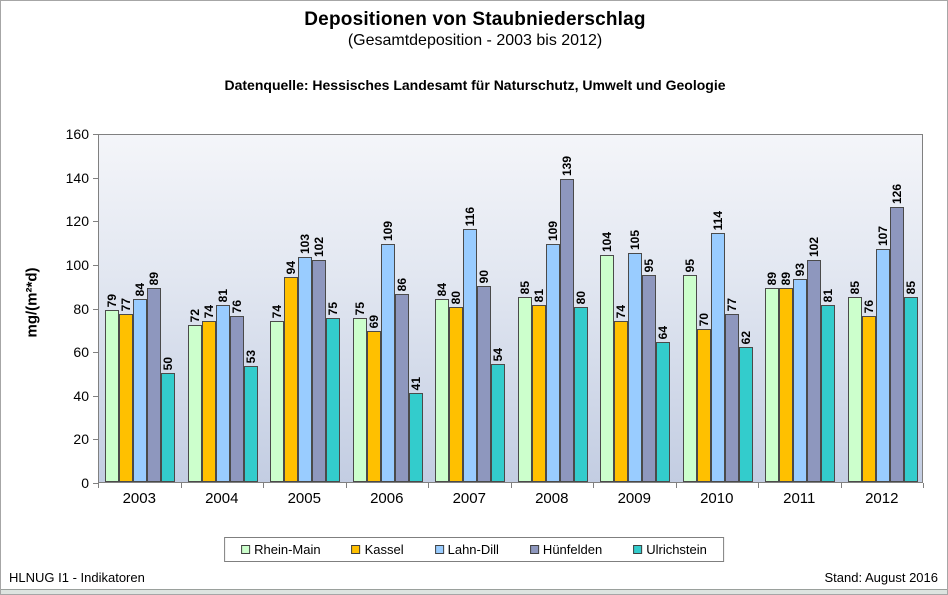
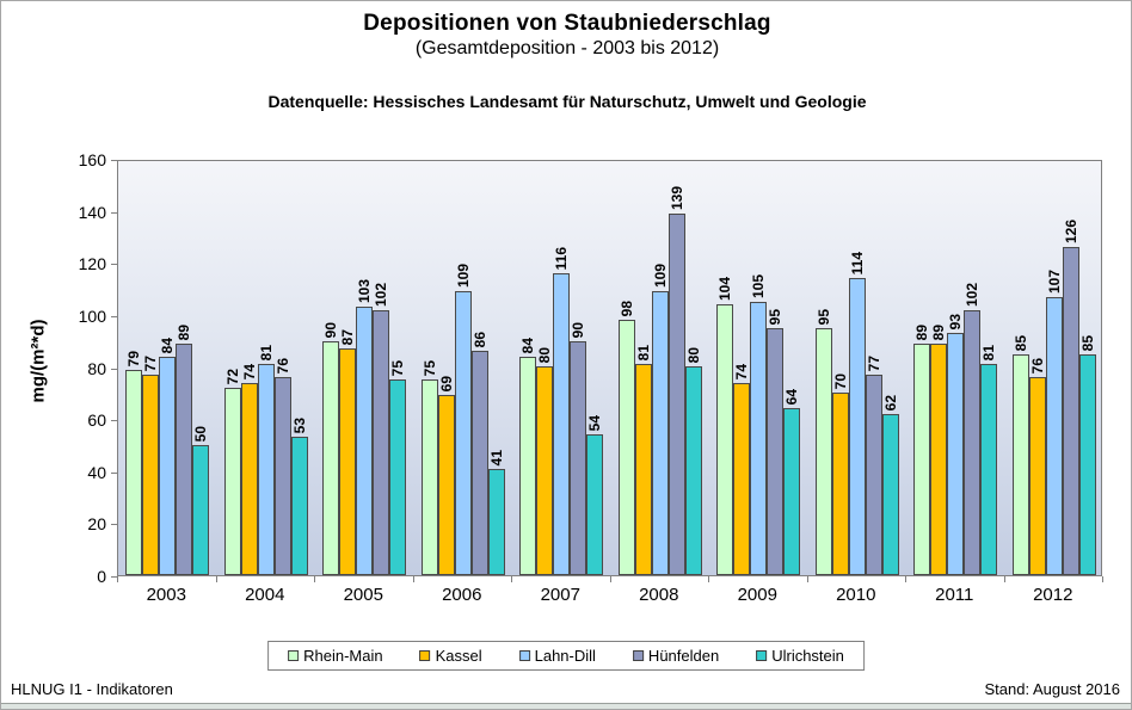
Rhein-Main/2005: 74 -> 90
Kassel/2005: 94 -> 87
Rhein-Main/2008: 85 -> 98
